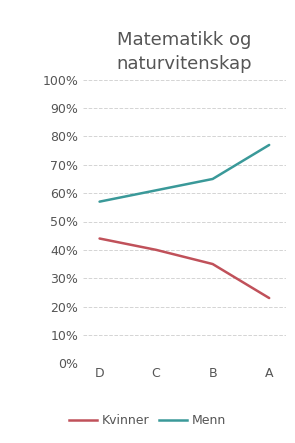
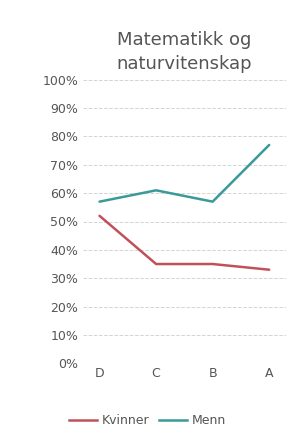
Kvinner/D: 44% -> 52%
Kvinner/C: 40% -> 35%
Menn/B: 65% -> 57%
Kvinner/A: 23% -> 33%
